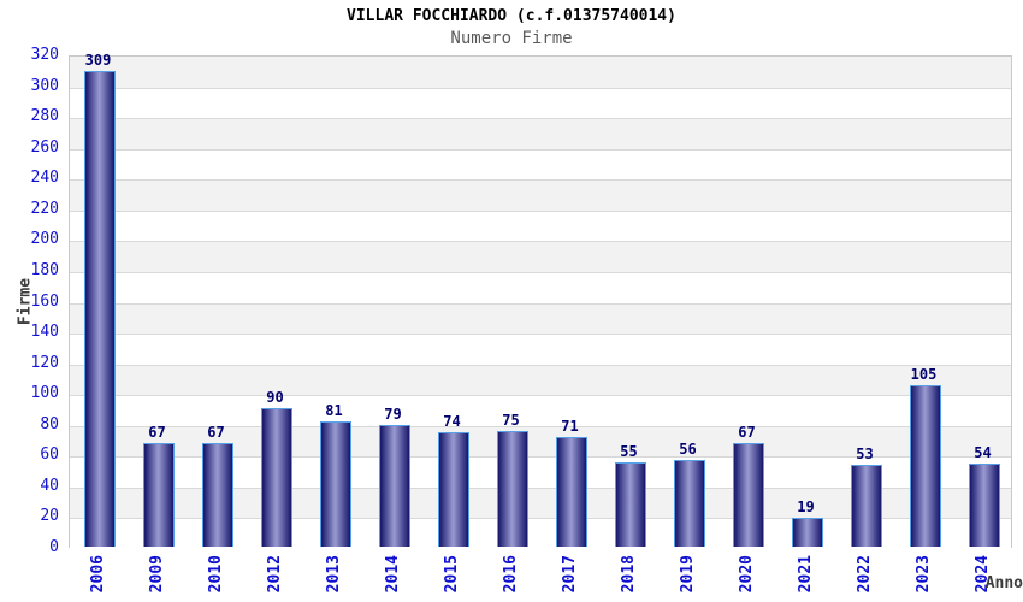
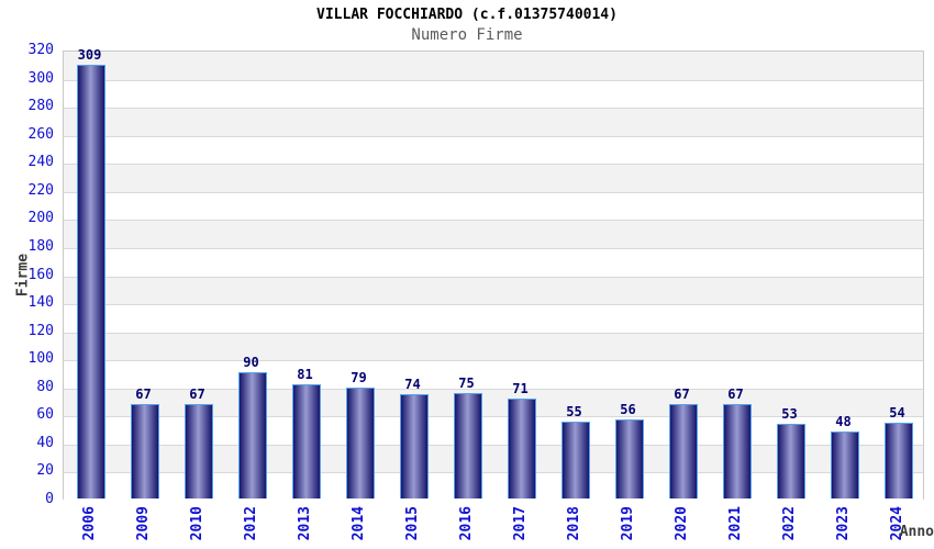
2021: 19 -> 67
2023: 105 -> 48
